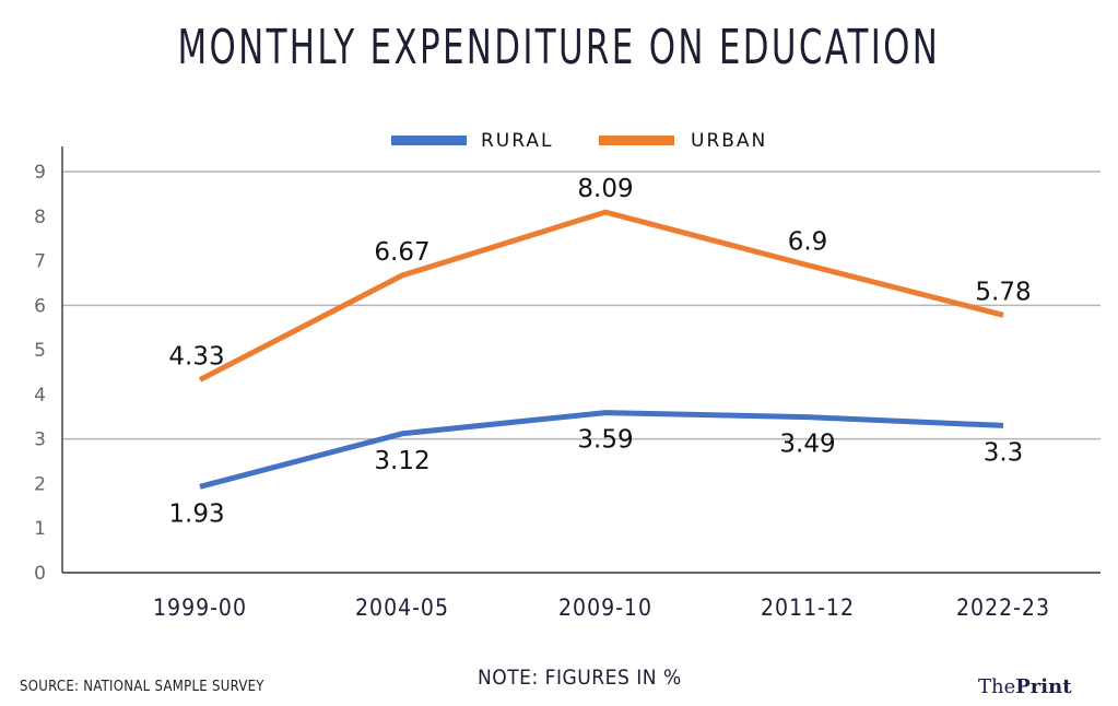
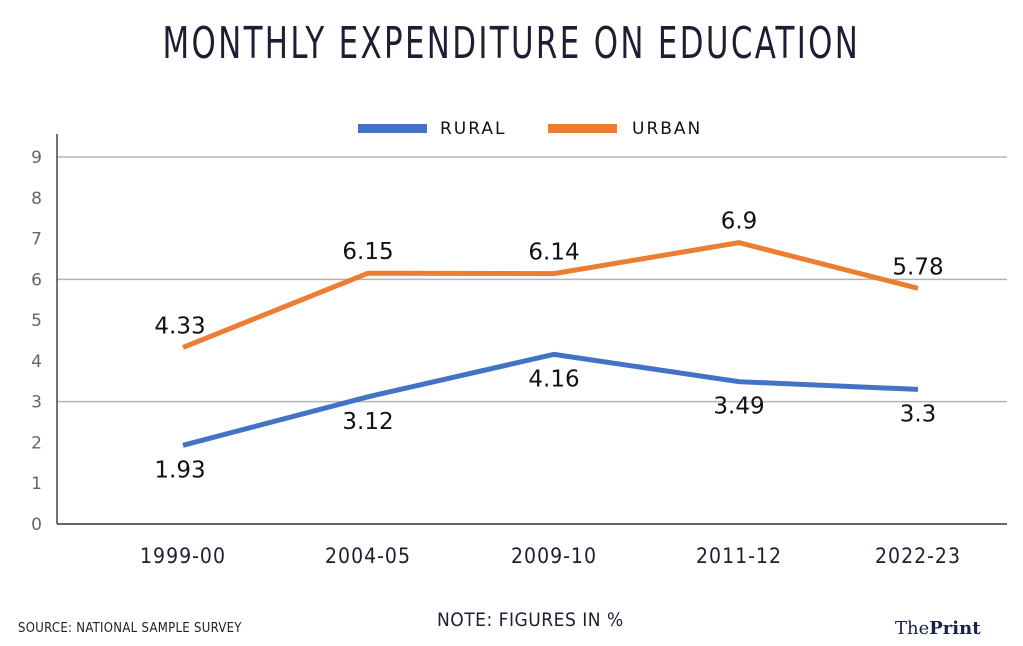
URBAN/2004-05: 6.67 -> 6.15
RURAL/2009-10: 3.59 -> 4.16
URBAN/2009-10: 8.09 -> 6.14
